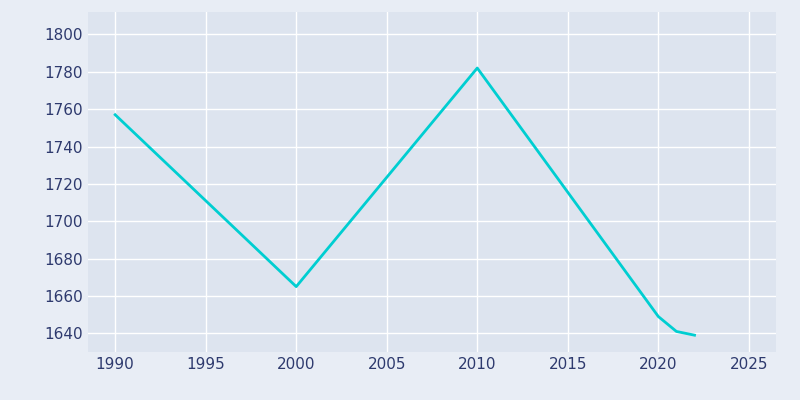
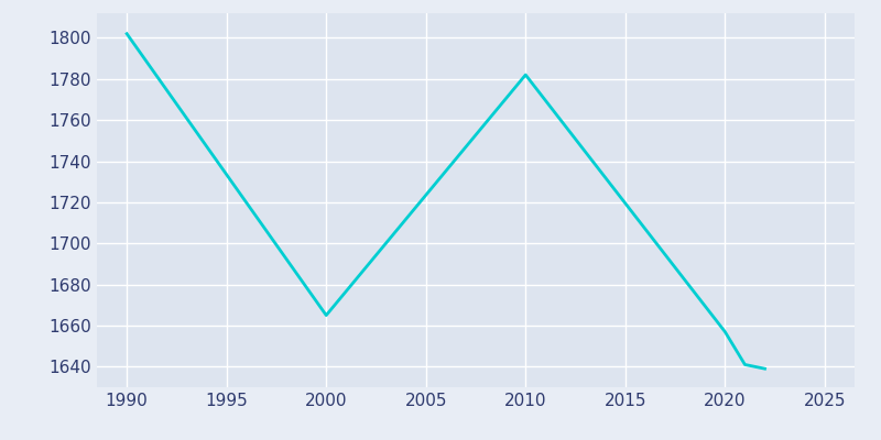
1990: 1757 -> 1802
2020: 1649 -> 1657
